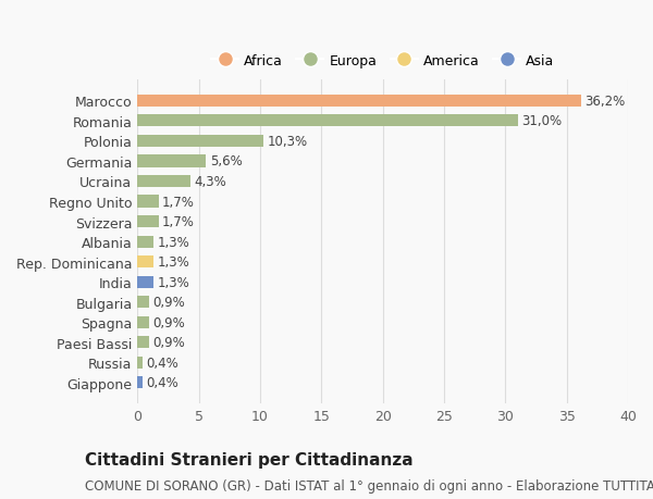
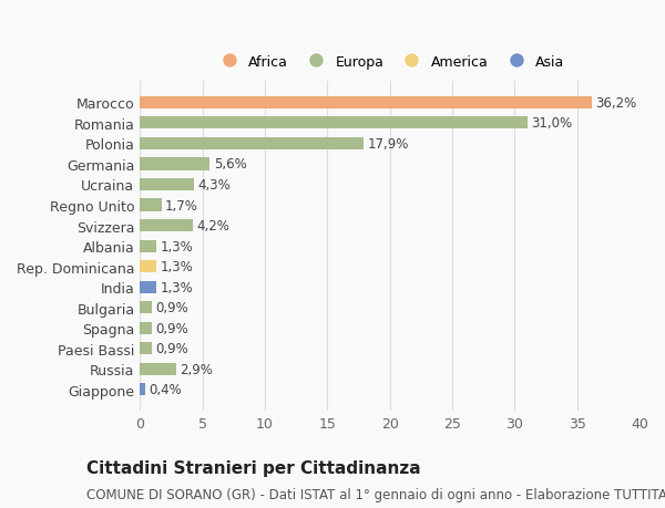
Polonia: 10,3% -> 17,9%
Svizzera: 1,7% -> 4,2%
Russia: 0,4% -> 2,9%
